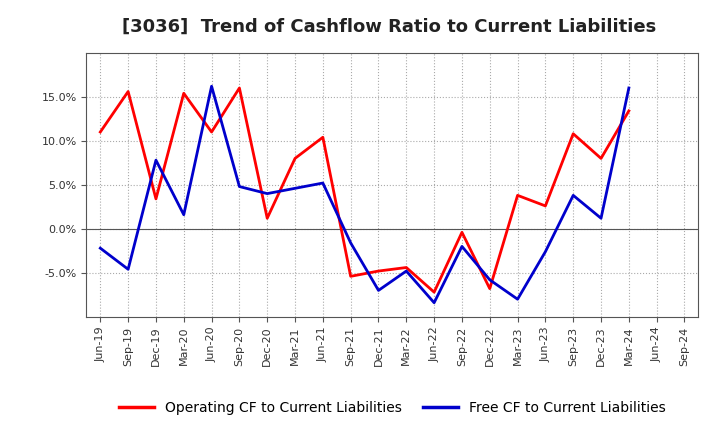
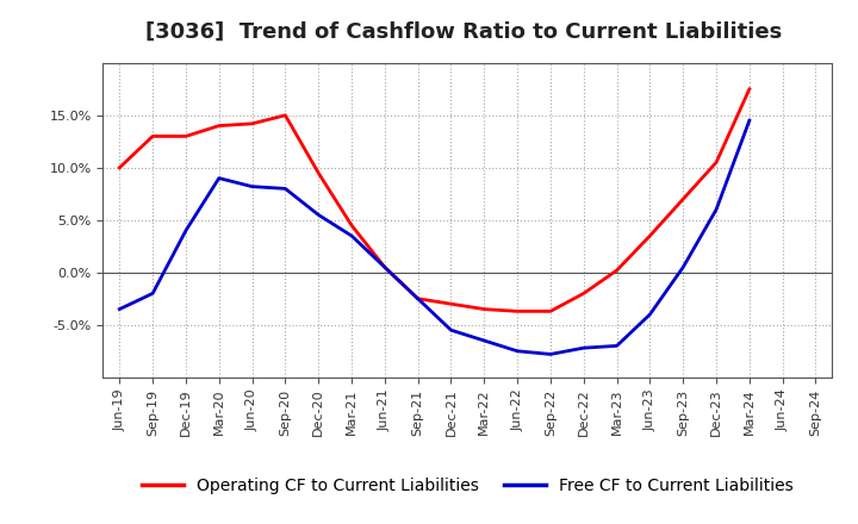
Operating CF to Current Liabilities/Jun-19: 11.0% -> 10.0%
Free CF to Current Liabilities/Jun-19: -2.2% -> -3.5%
Operating CF to Current Liabilities/Sep-19: 15.6% -> 13.0%
Free CF to Current Liabilities/Sep-19: -4.6% -> -2.0%
Operating CF to Current Liabilities/Dec-19: 3.4% -> 13.0%
Free CF to Current Liabilities/Dec-19: 7.8% -> 4.0%
Operating CF to Current Liabilities/Mar-20: 15.4% -> 14.0%
Free CF to Current Liabilities/Mar-20: 1.6% -> 9.0%
Operating CF to Current Liabilities/Jun-20: 11.0% -> 14.2%
Free CF to Current Liabilities/Jun-20: 16.2% -> 8.2%
Operating CF to Current Liabilities/Sep-20: 16.0% -> 15.0%
Free CF to Current Liabilities/Sep-20: 4.8% -> 8.0%
Operating CF to Current Liabilities/Dec-20: 1.2% -> 9.5%
Free CF to Current Liabilities/Dec-20: 4.0% -> 5.5%
Operating CF to Current Liabilities/Mar-21: 8.0% -> 4.5%
Free CF to Current Liabilities/Mar-21: 4.6% -> 3.5%
Operating CF to Current Liabilities/Jun-21: 10.4% -> 0.5%
Free CF to Current Liabilities/Jun-21: 5.2% -> 0.5%
Operating CF to Current Liabilities/Sep-21: -5.4% -> -2.5%
Free CF to Current Liabilities/Sep-21: -1.6% -> -2.5%
Operating CF to Current Liabilities/Dec-21: -4.8% -> -3.0%
Free CF to Current Liabilities/Dec-21: -7.0% -> -5.5%
Operating CF to Current Liabilities/Mar-22: -4.4% -> -3.5%
Free CF to Current Liabilities/Mar-22: -4.8% -> -6.5%
Operating CF to Current Liabilities/Jun-22: -7.2% -> -3.7%
Free CF to Current Liabilities/Jun-22: -8.4% -> -7.5%
Operating CF to Current Liabilities/Sep-22: -0.4% -> -3.7%
Free CF to Current Liabilities/Sep-22: -2.0% -> -7.8%
Operating CF to Current Liabilities/Dec-22: -6.8% -> -2.0%
Free CF to Current Liabilities/Dec-22: -5.8% -> -7.2%
Operating CF to Current Liabilities/Mar-23: 3.8% -> 0.2%
Free CF to Current Liabilities/Mar-23: -8.0% -> -7.0%
Operating CF to Current Liabilities/Jun-23: 2.6% -> 3.5%
Free CF to Current Liabilities/Jun-23: -2.6% -> -4.0%
Operating CF to Current Liabilities/Sep-23: 10.8% -> 7.0%
Free CF to Current Liabilities/Sep-23: 3.8% -> 0.5%
Operating CF to Current Liabilities/Dec-23: 8.0% -> 10.5%
Free CF to Current Liabilities/Dec-23: 1.2% -> 6.0%
Operating CF to Current Liabilities/Mar-24: 13.4% -> 17.5%
Free CF to Current Liabilities/Mar-24: 16.0% -> 14.5%
